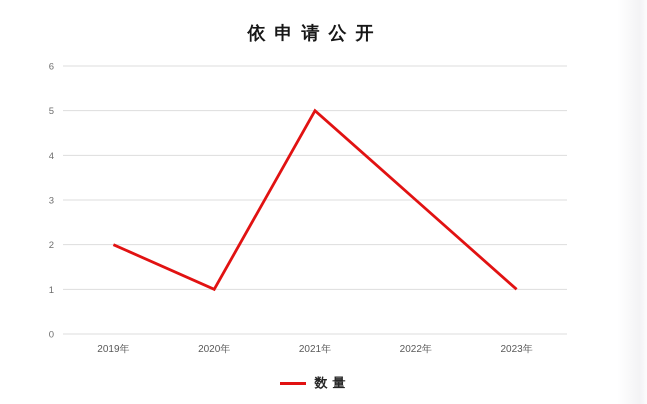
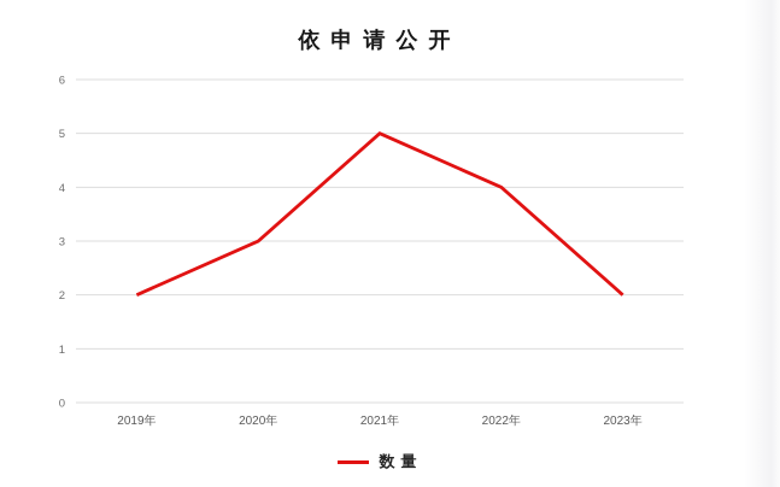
2020年: 1 -> 3
2022年: 3 -> 4
2023年: 1 -> 2
